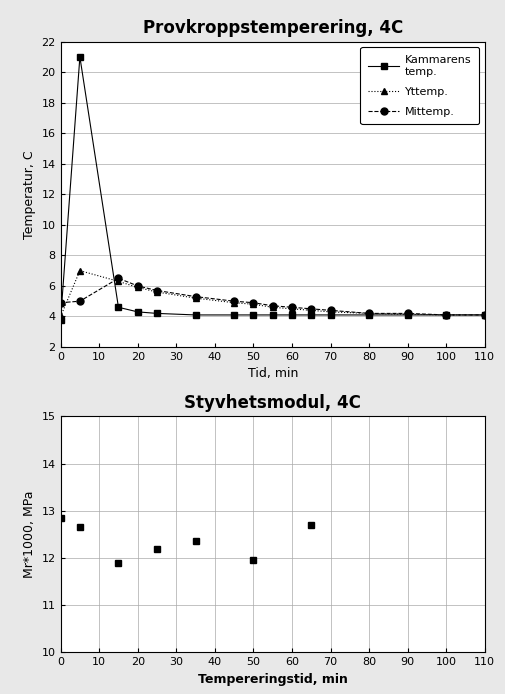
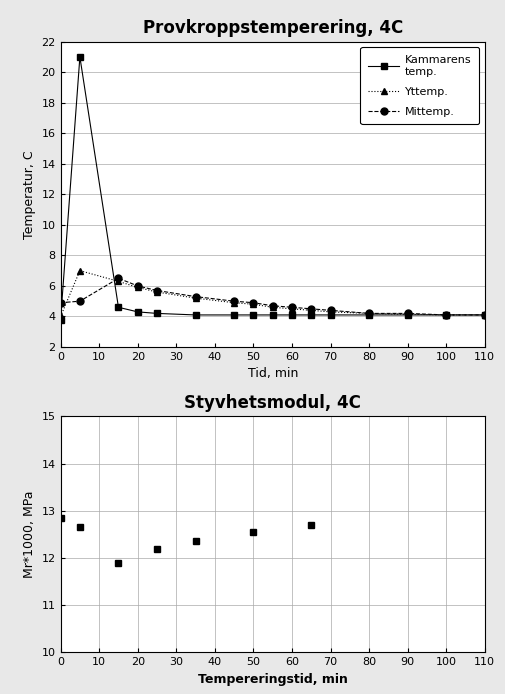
Styvhetsmodul, 4C/50: 11.95 -> 12.55
